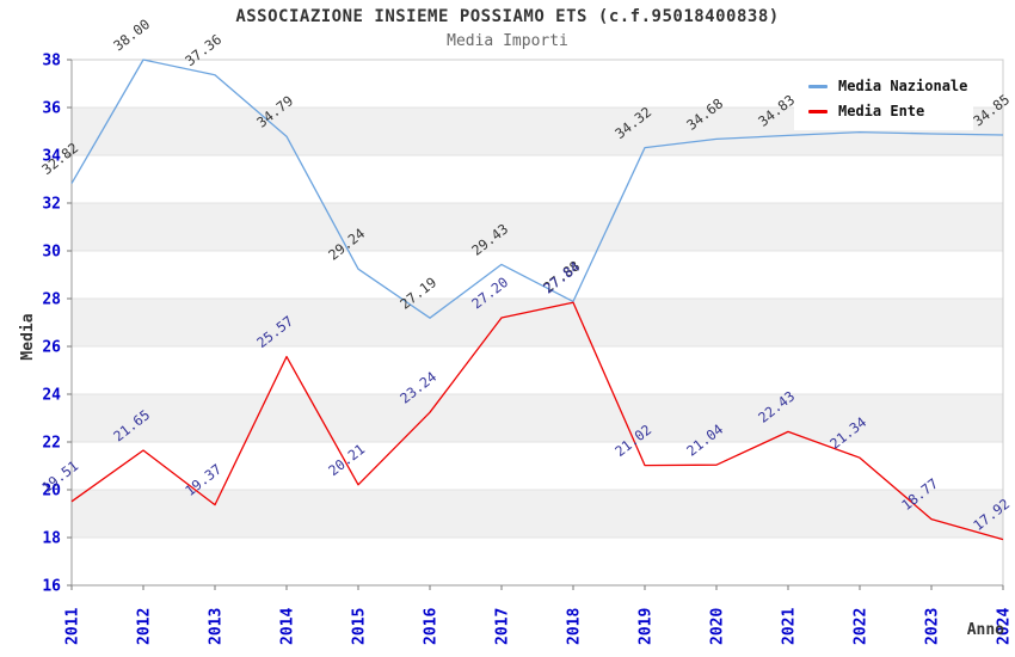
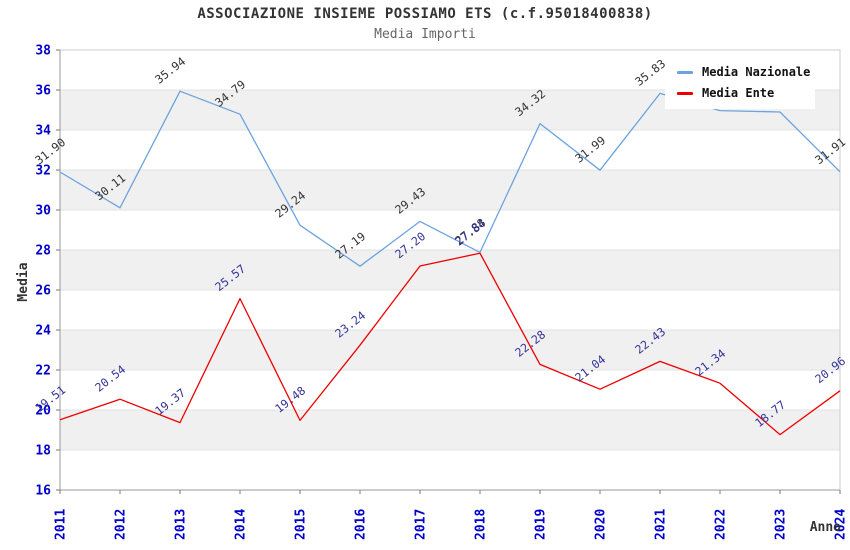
Media Nazionale/2011: 32.82 -> 31.90
Media Nazionale/2012: 38.00 -> 30.11
Media Ente/2012: 21.65 -> 20.54
Media Nazionale/2013: 37.36 -> 35.94
Media Ente/2015: 20.21 -> 19.48
Media Ente/2019: 21.02 -> 22.28
Media Nazionale/2020: 34.68 -> 31.99
Media Nazionale/2021: 34.83 -> 35.83
Media Nazionale/2024: 34.85 -> 31.91
Media Ente/2024: 17.92 -> 20.96
